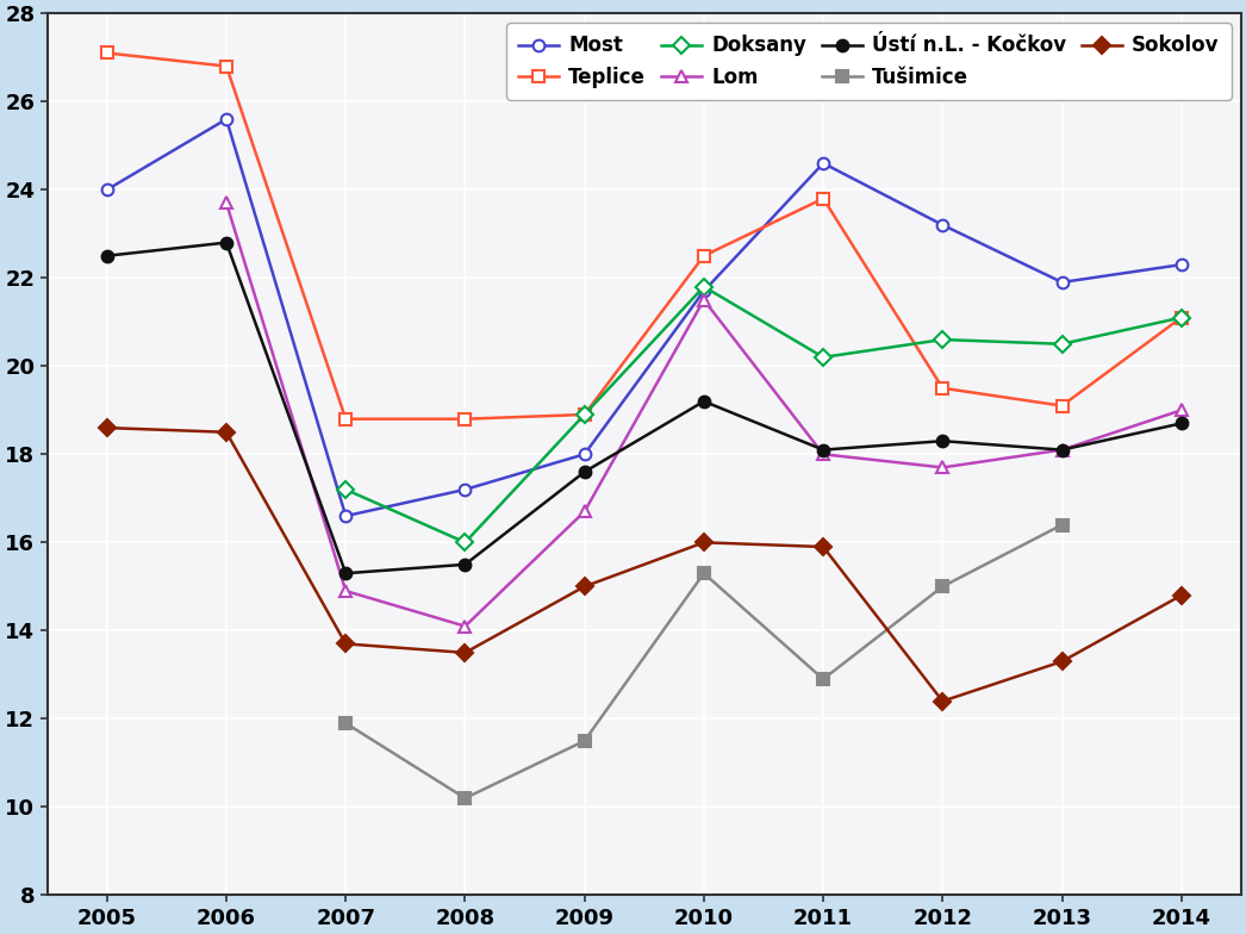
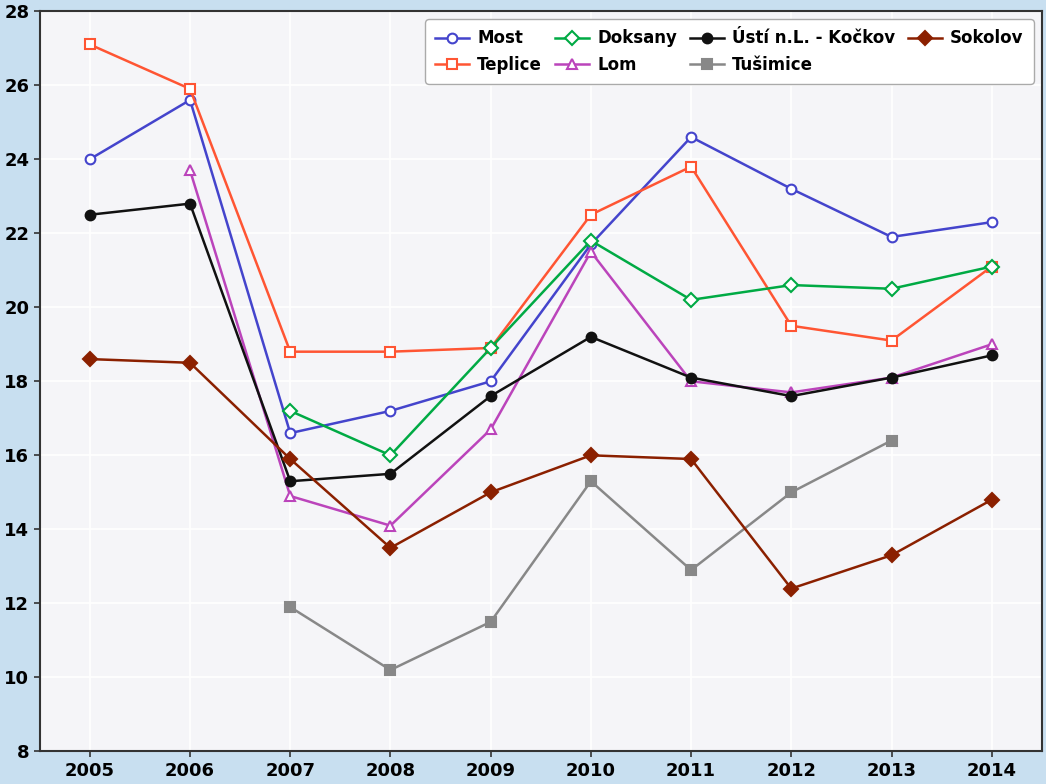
Teplice/2006: 26.8 -> 25.9
Sokolov/2007: 13.7 -> 15.9
Ústí n.L. - Kočkov/2012: 18.3 -> 17.6
